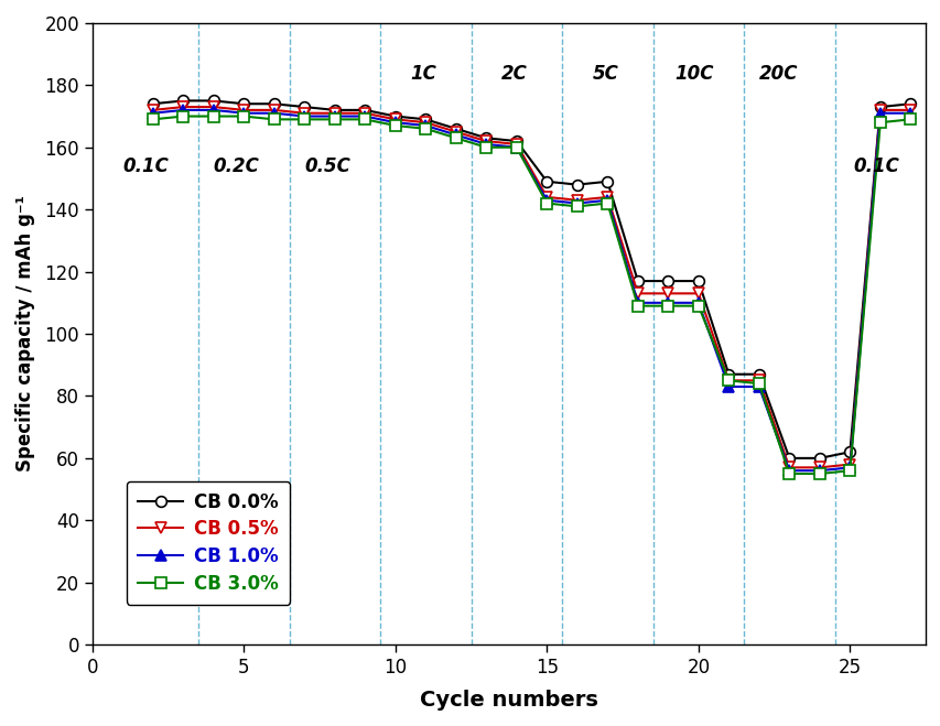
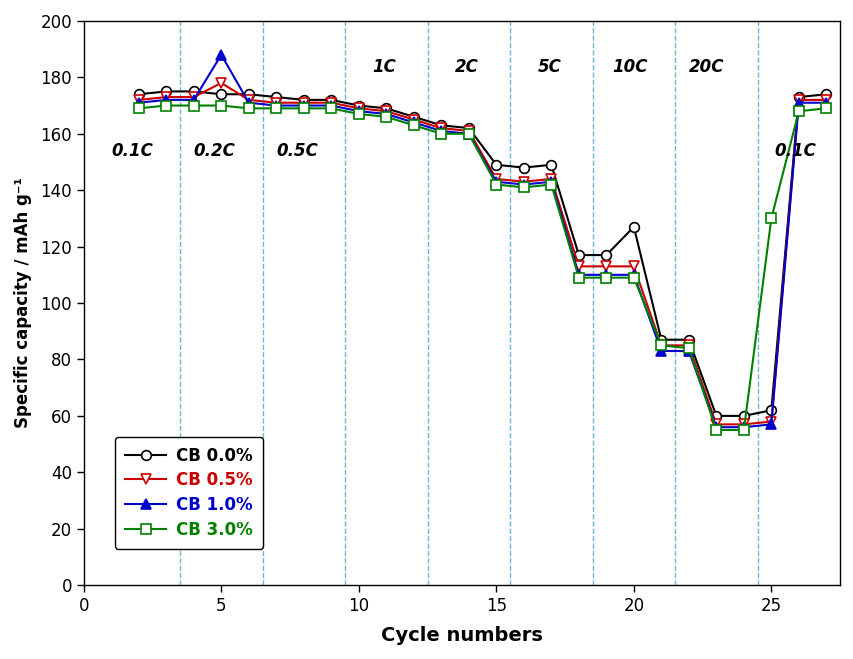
CB 0.5%/5: 172 -> 178
CB 1.0%/5: 171 -> 188
CB 0.0%/20: 117 -> 127
CB 3.0%/25: 56 -> 130
